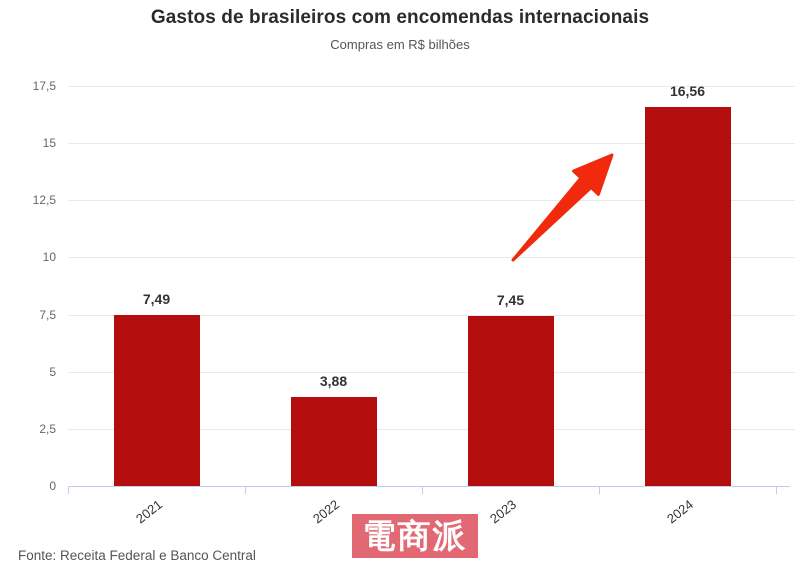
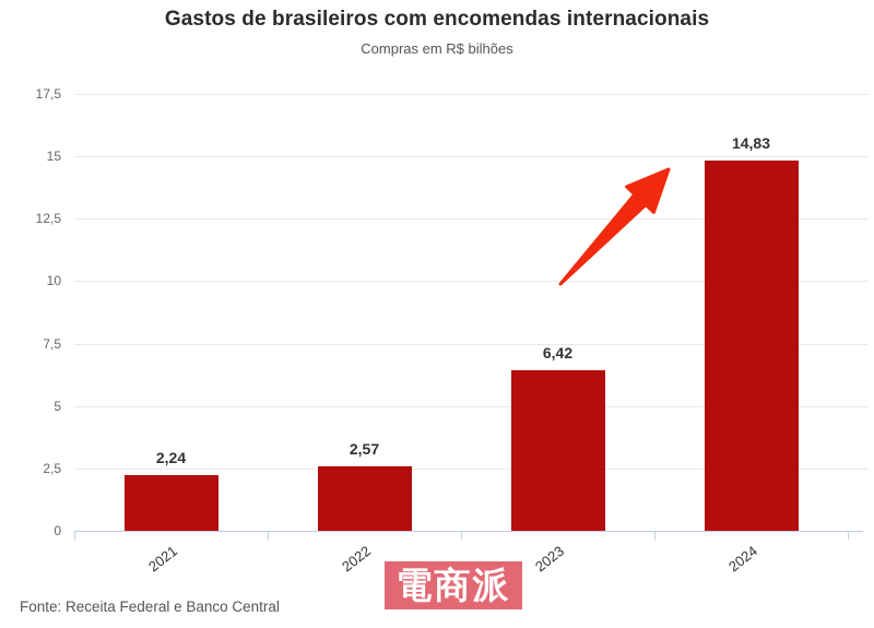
2021: 7,49 -> 2,24
2022: 3,88 -> 2,57
2023: 7,45 -> 6,42
2024: 16,56 -> 14,83
